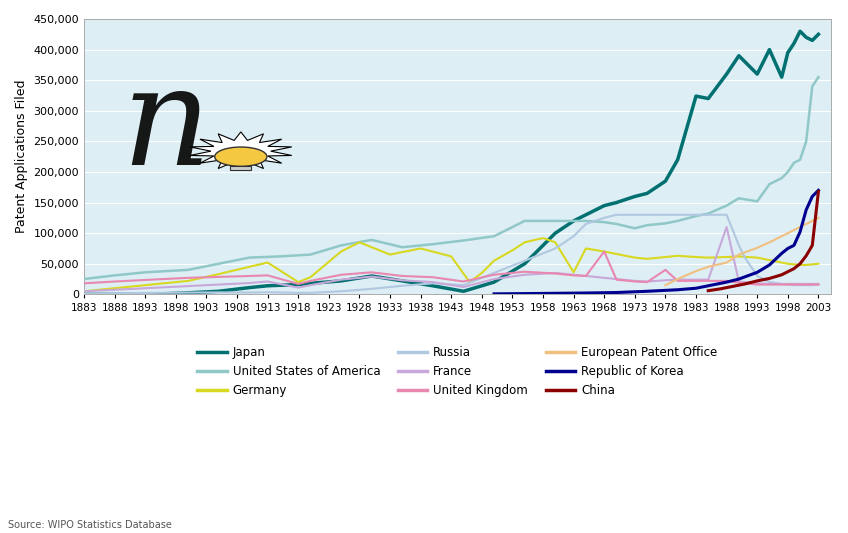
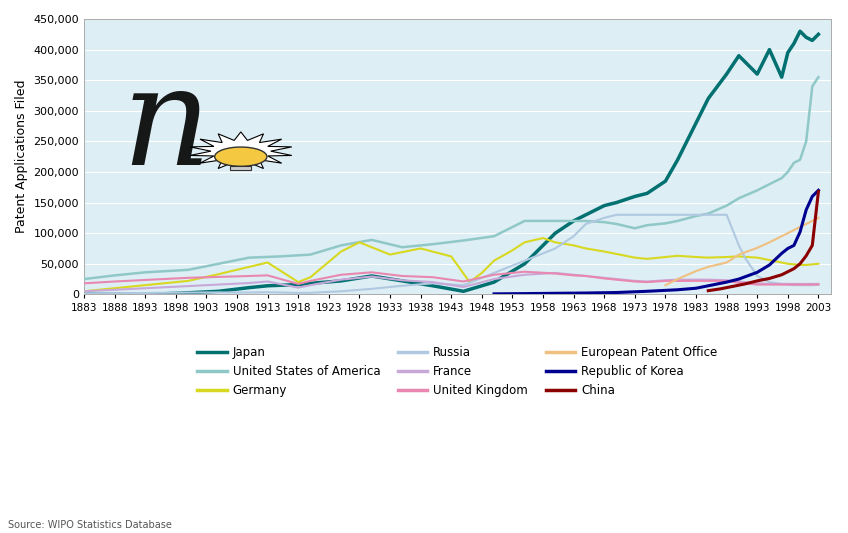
Germany/1963: 36,000 -> 80,000
United Kingdom/1968: 70,000 -> 26,000
United Kingdom/1978: 40,000 -> 22,000
Japan/1983: 324,000 -> 280,000
France/1988: 110,000 -> 23,000
United States of America/1993: 152,000 -> 170,000
